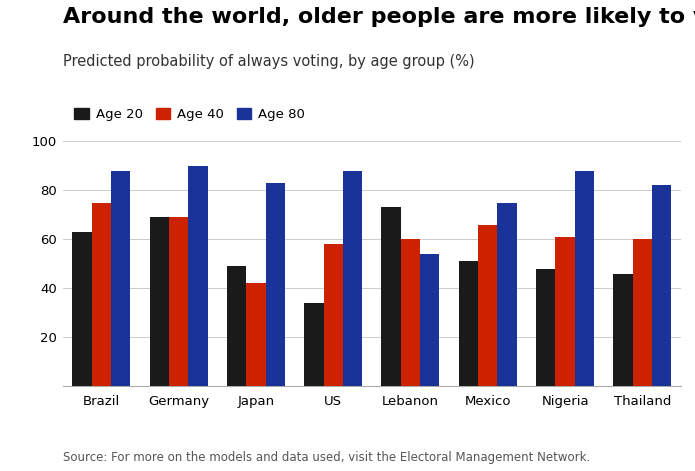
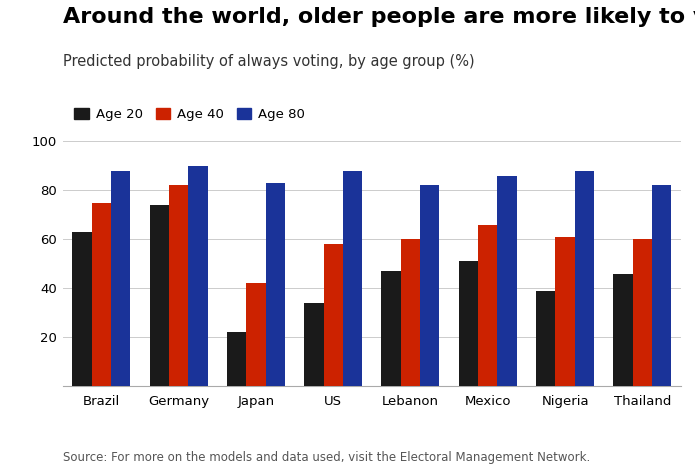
Age 20/Germany: 69 -> 74
Age 40/Germany: 69 -> 82
Age 20/Japan: 49 -> 22
Age 20/Lebanon: 73 -> 47
Age 80/Lebanon: 54 -> 82
Age 80/Mexico: 75 -> 86
Age 20/Nigeria: 48 -> 39
